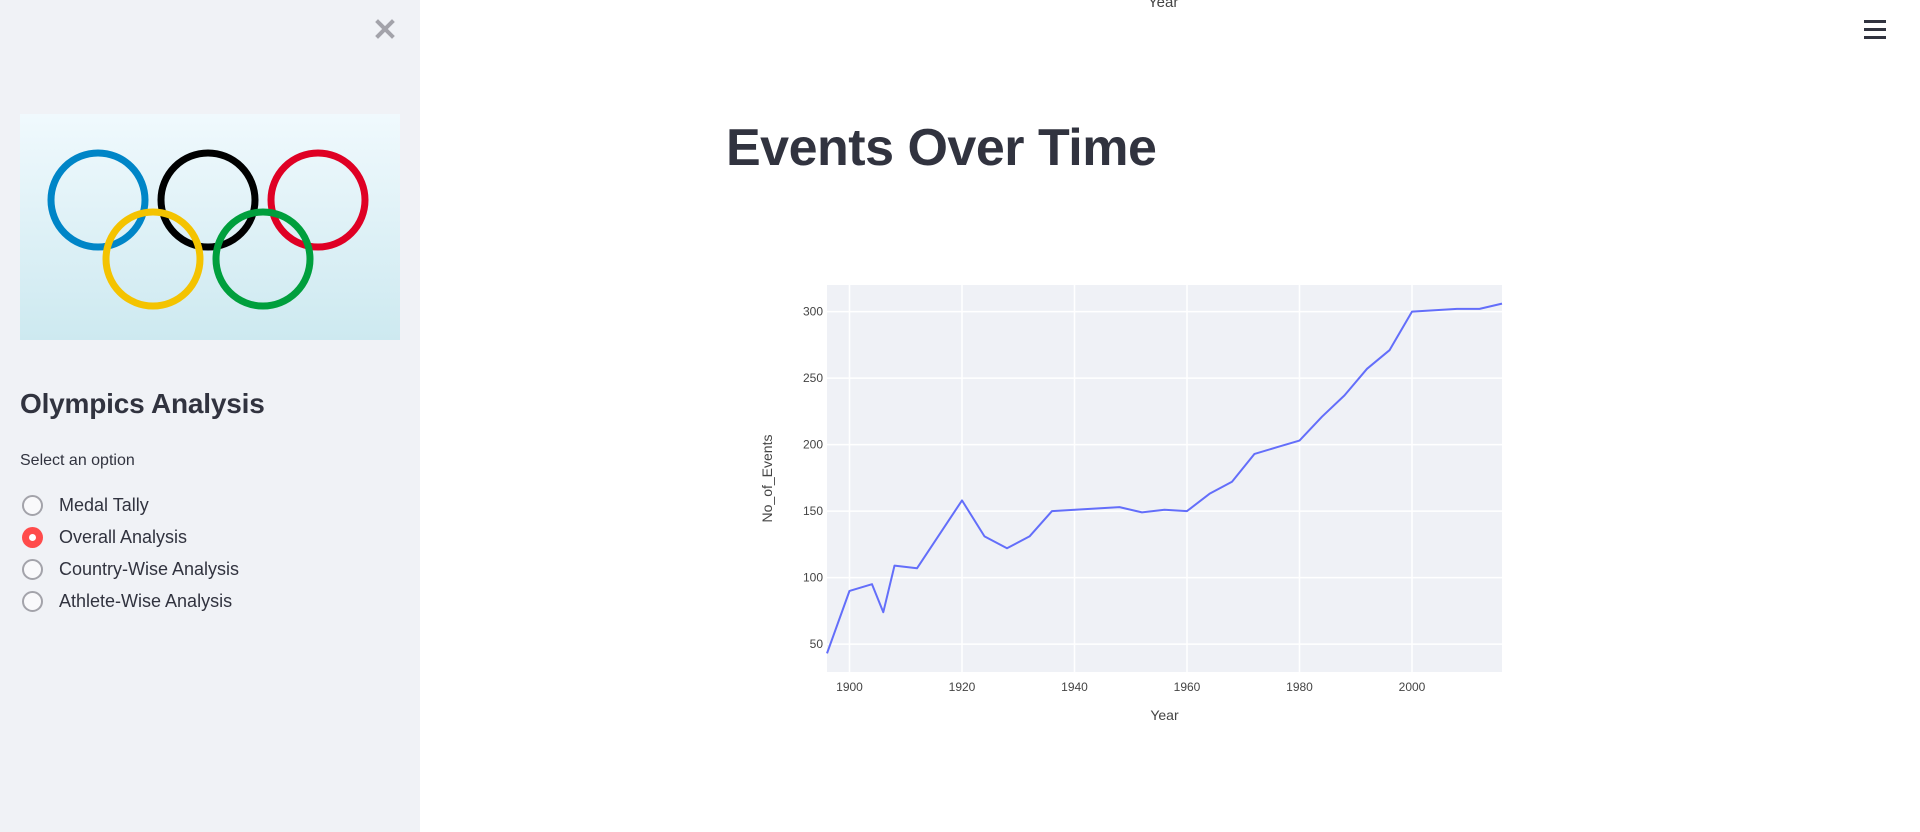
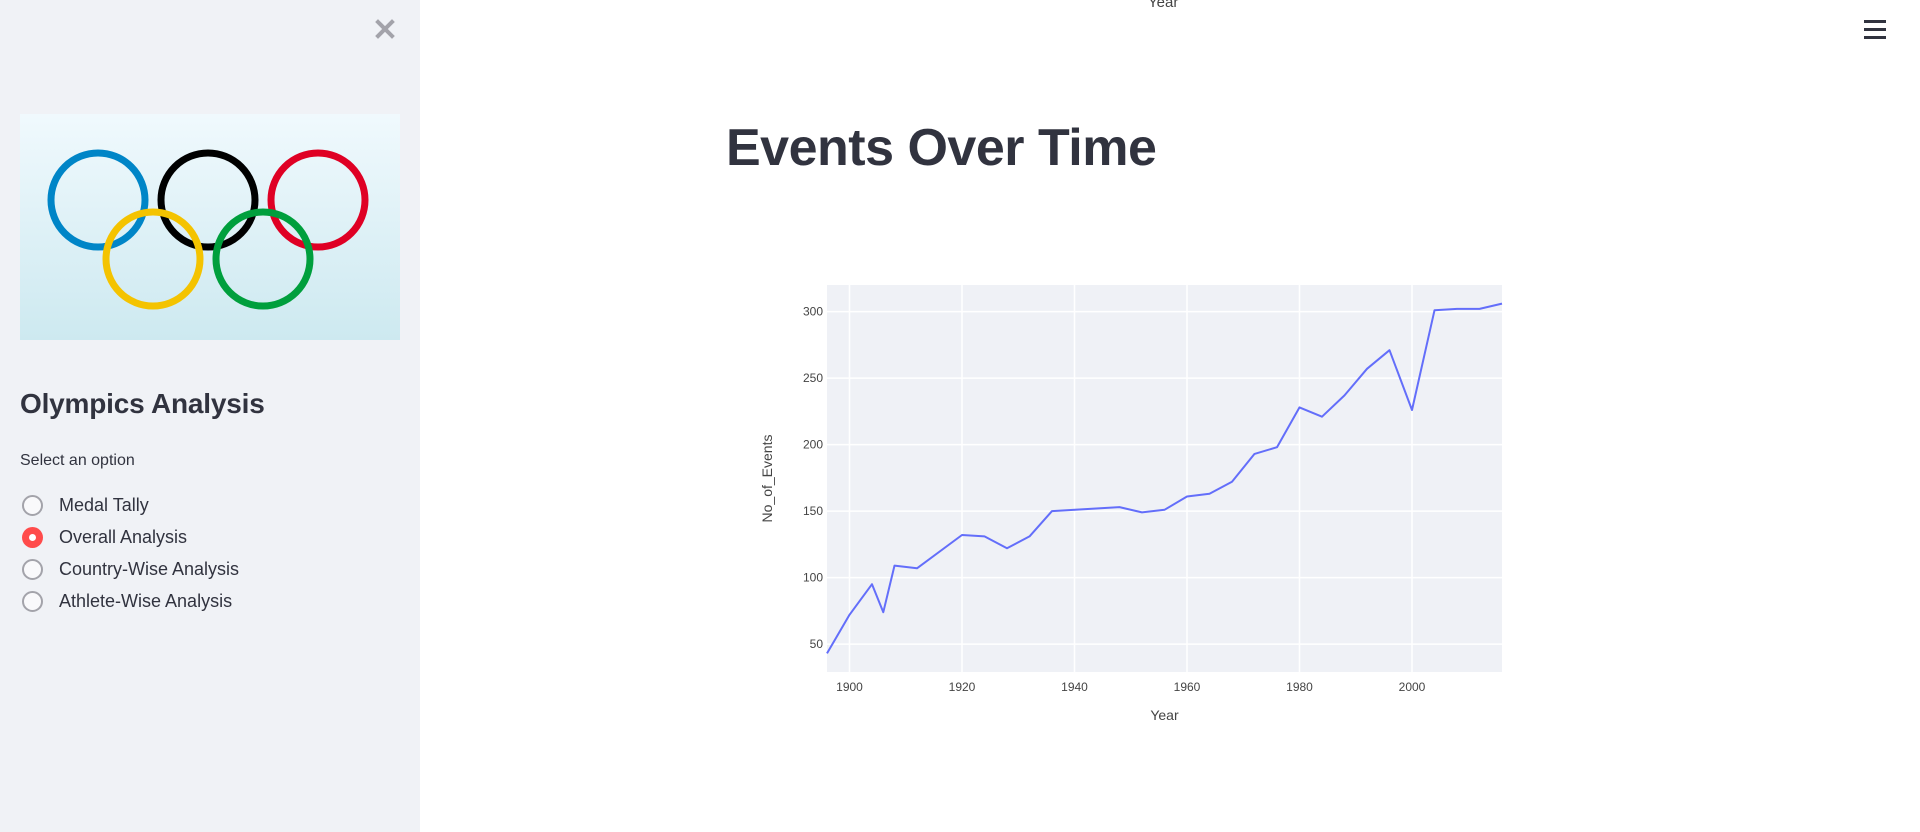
1900: 90 -> 72
1920: 158 -> 132
1960: 150 -> 161
1980: 203 -> 228
2000: 300 -> 226
